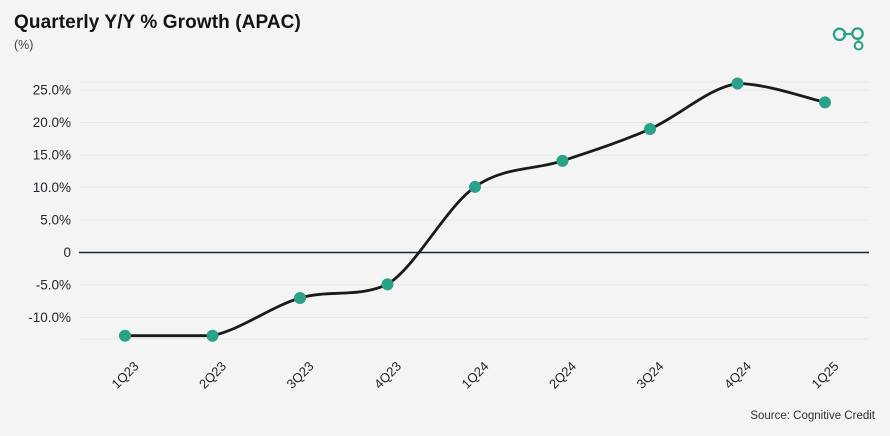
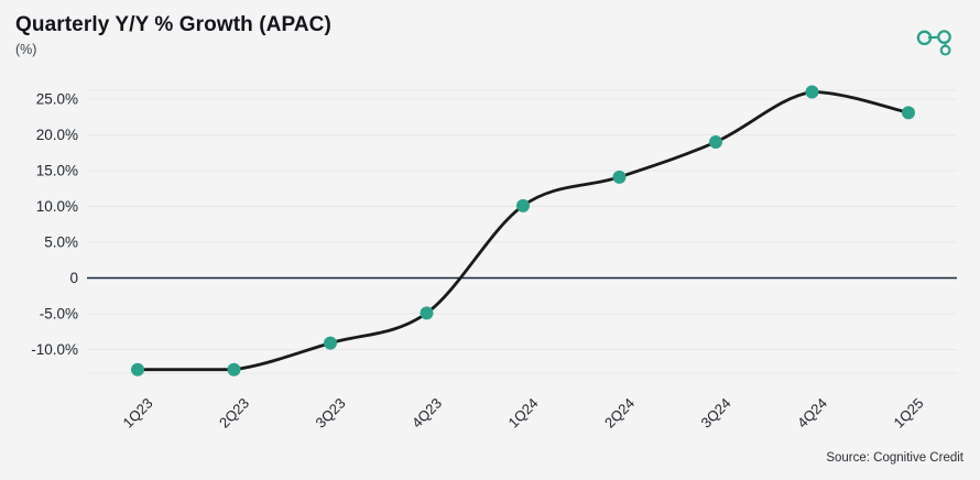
3Q23: -7% -> -9%
